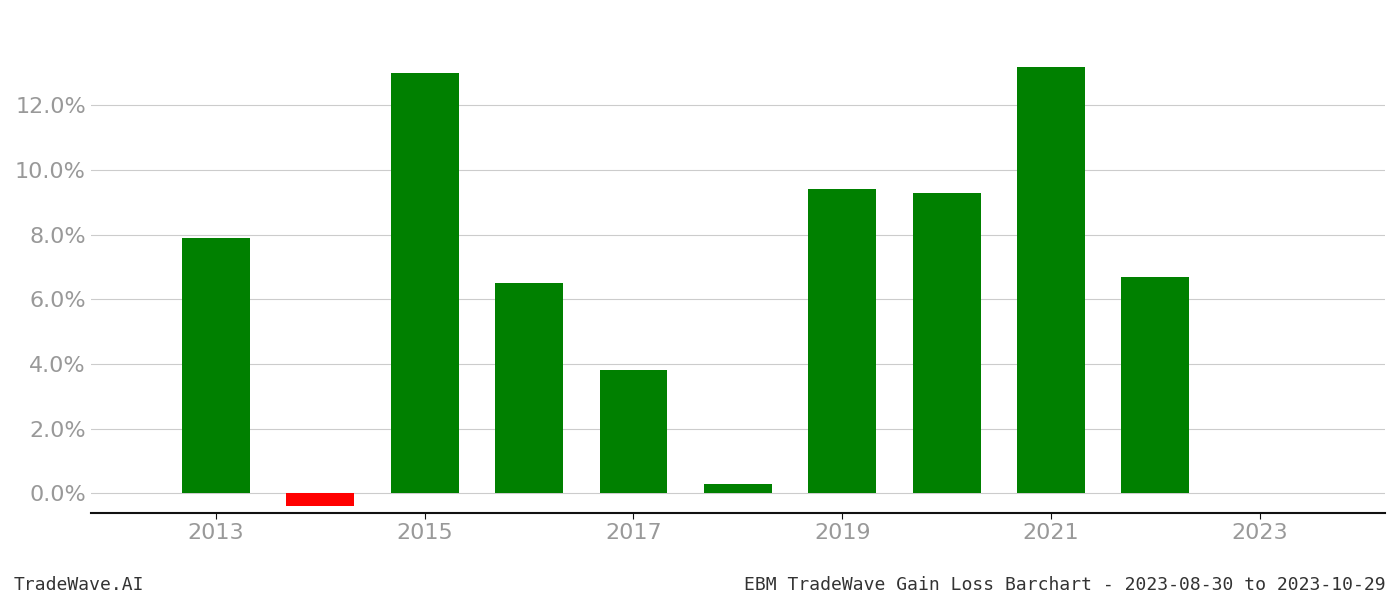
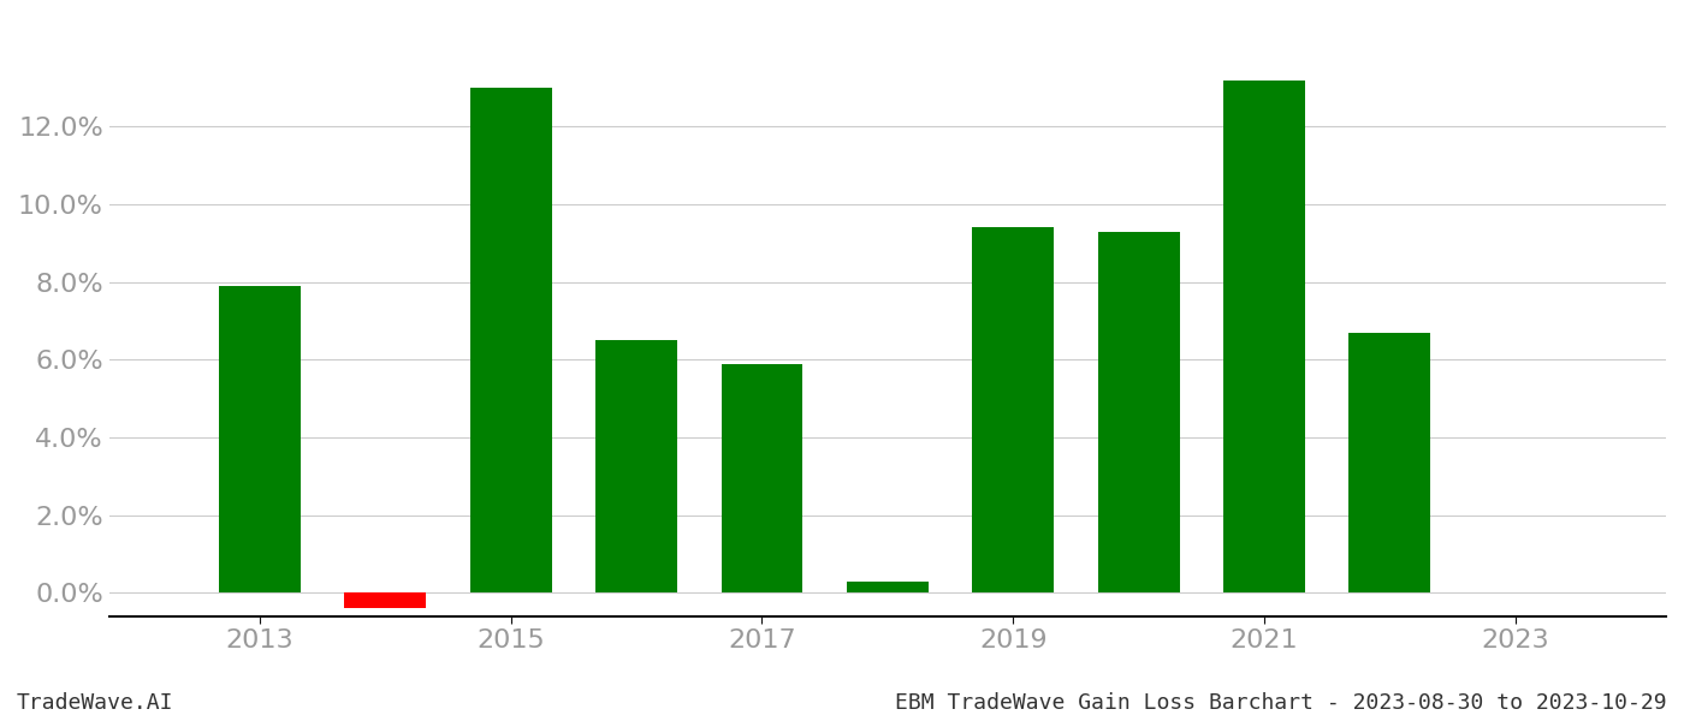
2017: 3.8% -> 5.9%
